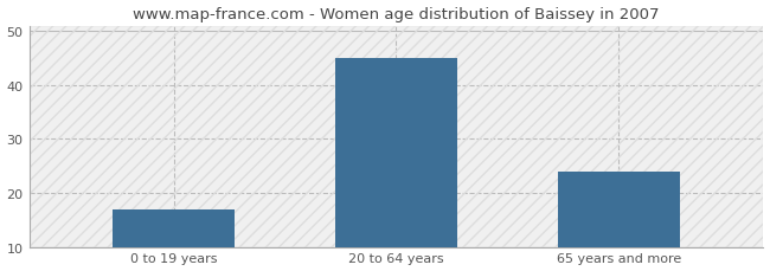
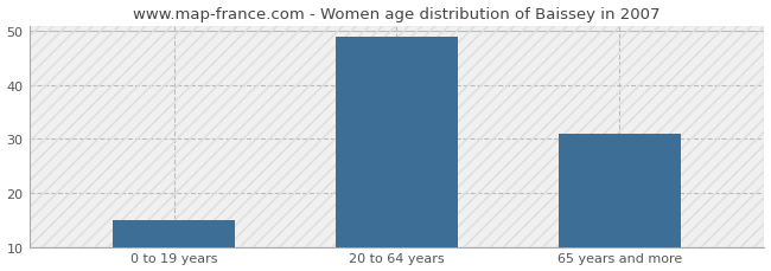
0 to 19 years: 17 -> 15
20 to 64 years: 45 -> 49
65 years and more: 24 -> 31
